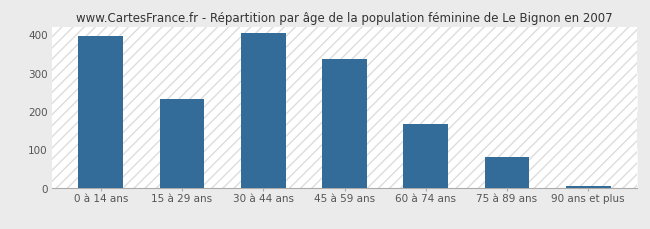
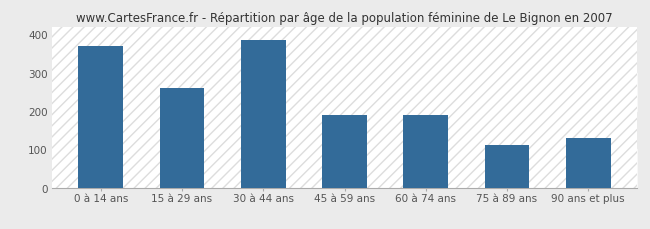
0 à 14 ans: 395 -> 370
15 à 29 ans: 232 -> 260
30 à 44 ans: 403 -> 385
45 à 59 ans: 336 -> 190
60 à 74 ans: 167 -> 190
75 à 89 ans: 80 -> 110
90 ans et plus: 5 -> 130
